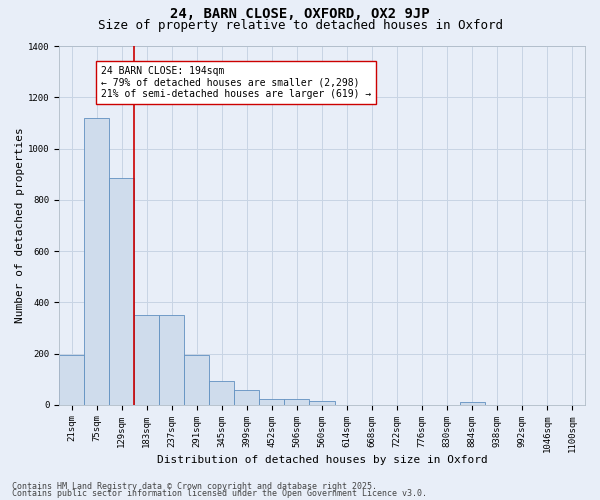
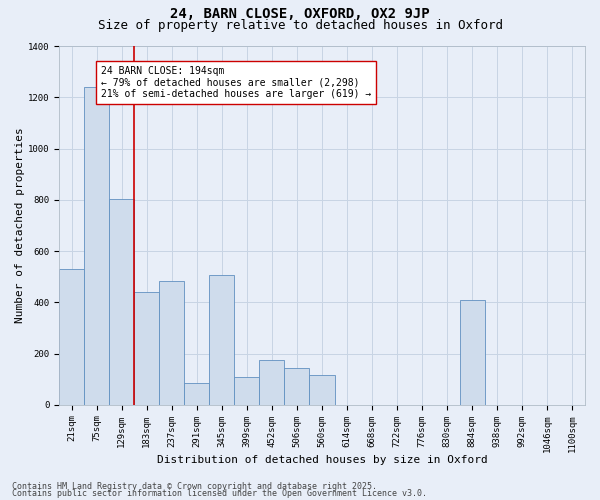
21sqm: 195 -> 530
75sqm: 1120 -> 1240
129sqm: 885 -> 805
183sqm: 350 -> 440
237sqm: 350 -> 485
291sqm: 195 -> 85
345sqm: 95 -> 505
399sqm: 57 -> 110
452sqm: 22 -> 175
506sqm: 22 -> 145
560sqm: 15 -> 115
884sqm: 13 -> 410
